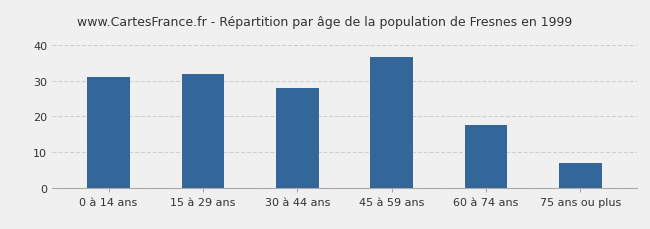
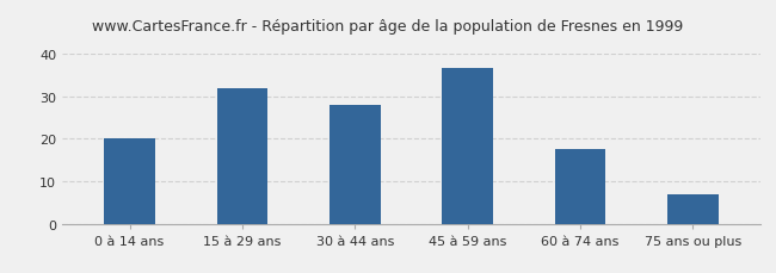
0 à 14 ans: 31.0 -> 20.0
